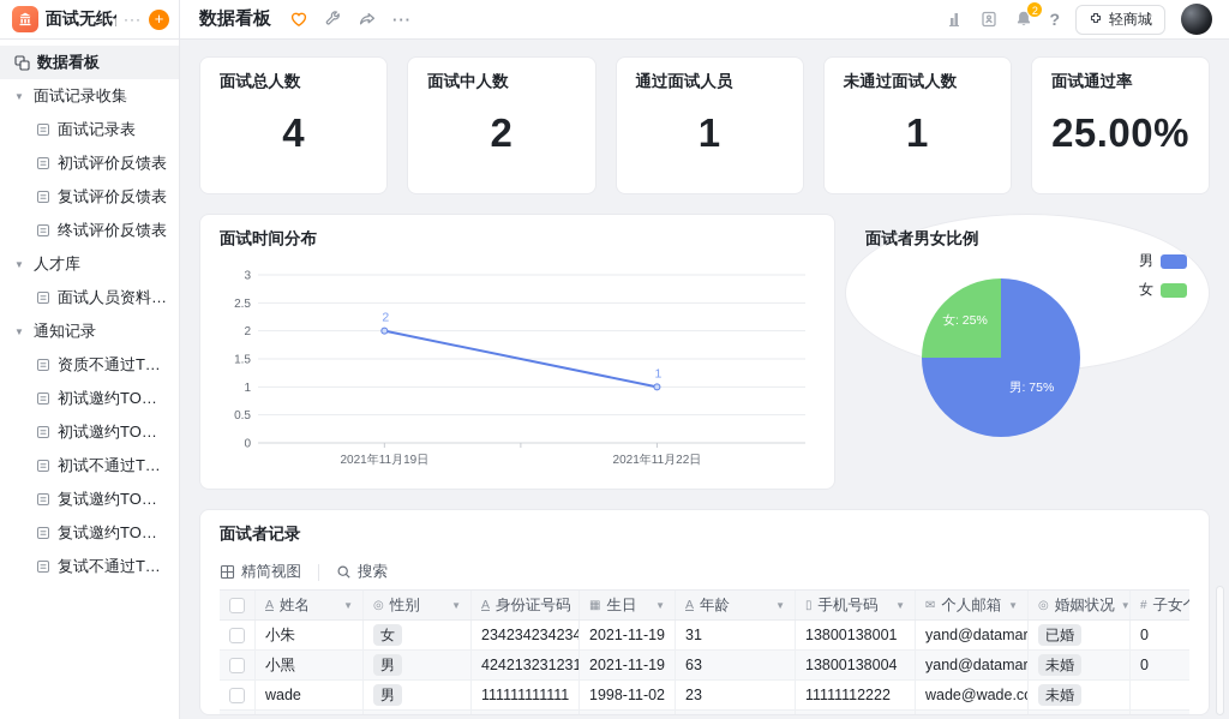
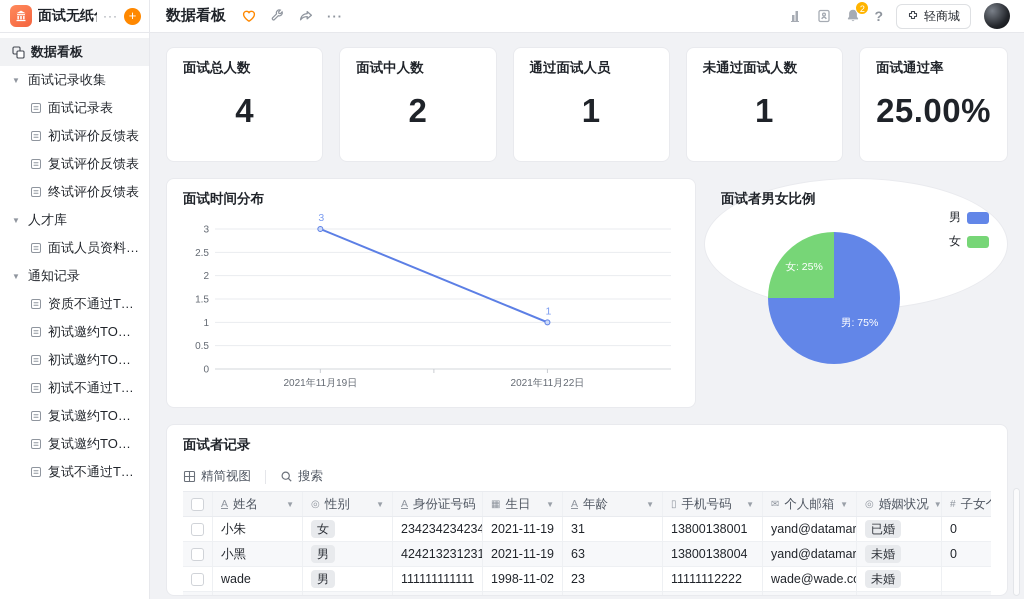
面试时间分布/2021年11月19日: 2 -> 3
